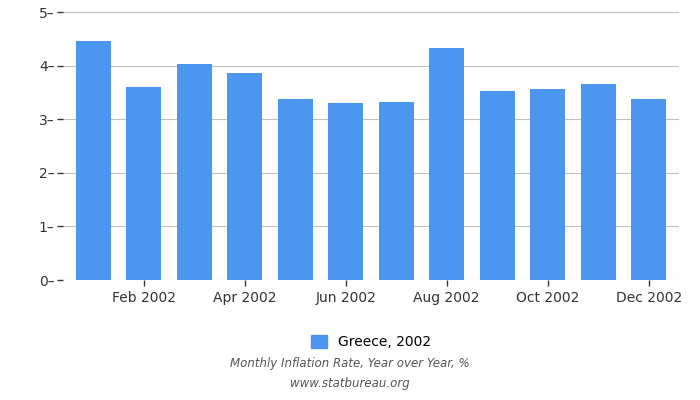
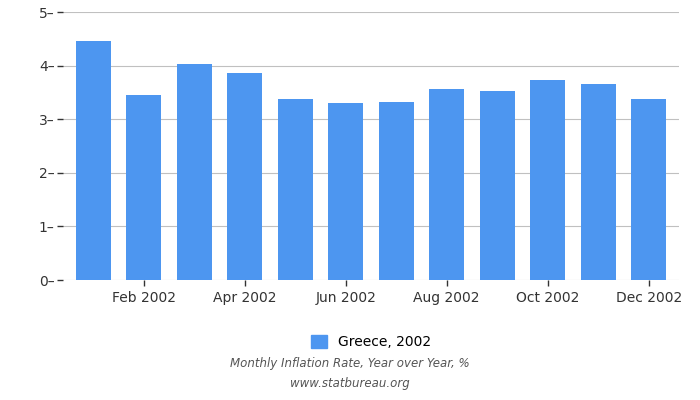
Feb 2002: 3.60– -> 3.45–
Aug 2002: 4.32– -> 3.57–
Oct 2002: 3.56– -> 3.73–
